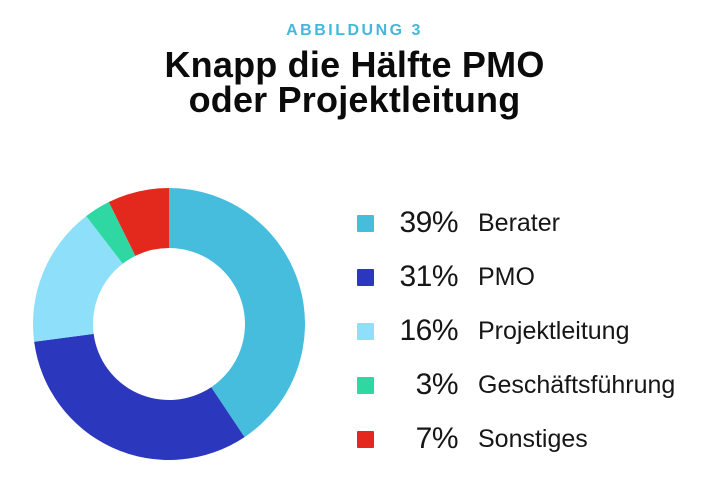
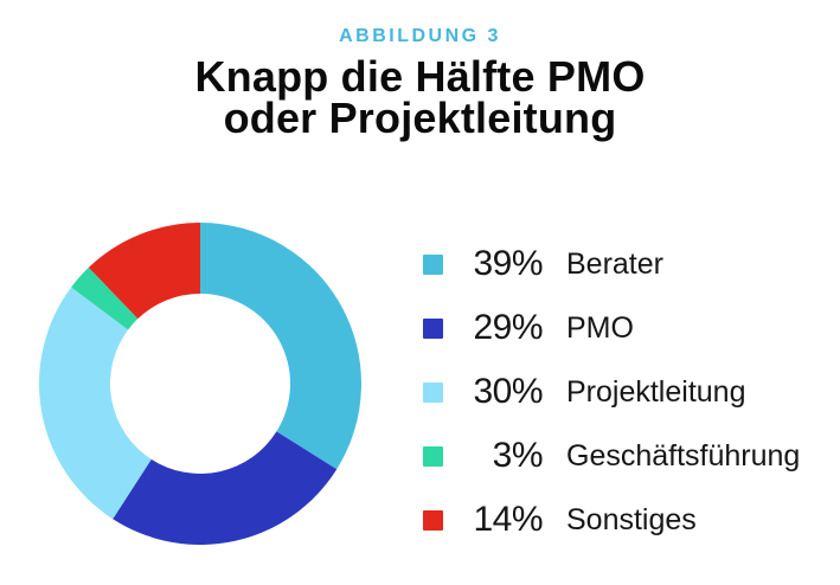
PMO: 31% -> 29%
Projektleitung: 16% -> 30%
Sonstiges: 7% -> 14%
